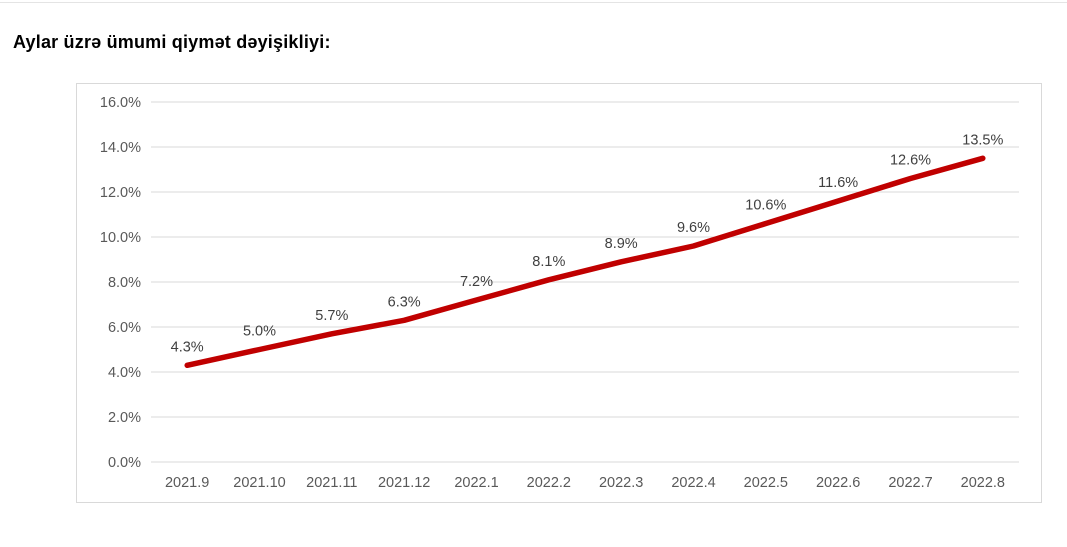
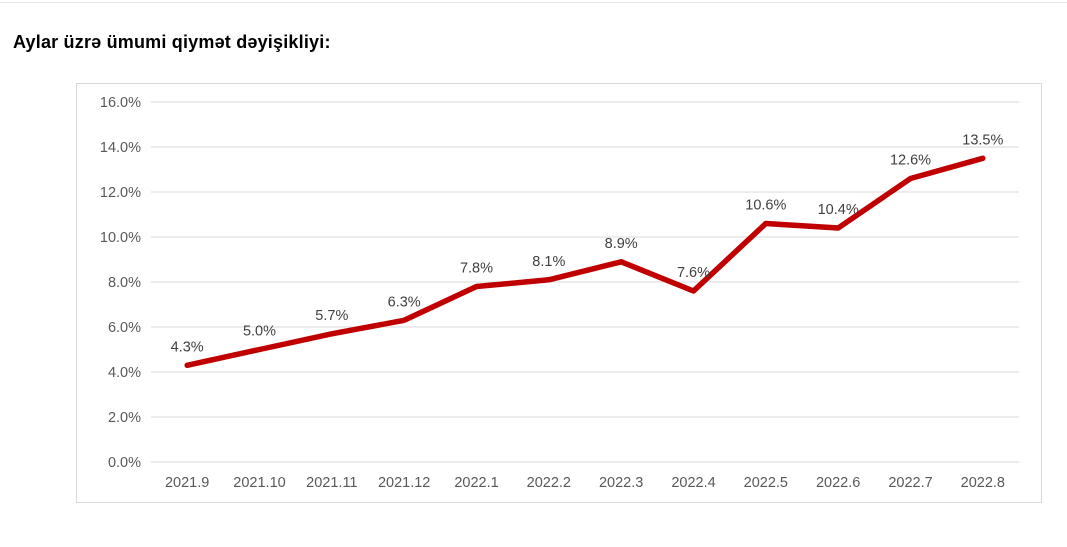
2022.1: 7.2% -> 7.8%
2022.4: 9.6% -> 7.6%
2022.6: 11.6% -> 10.4%
